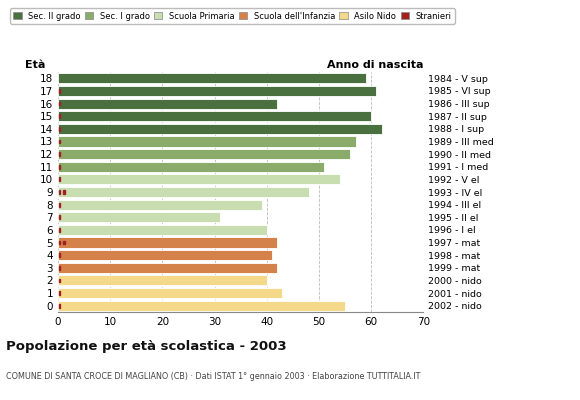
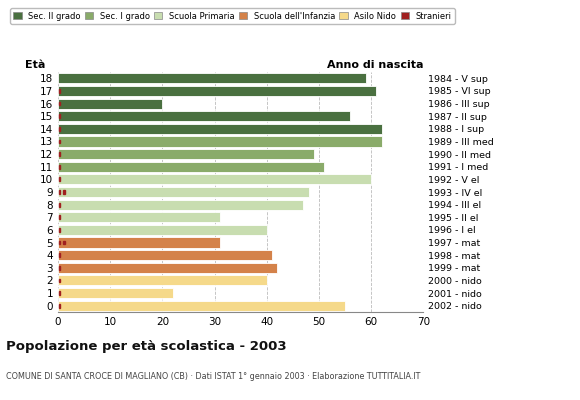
16: 42 -> 20
15: 60 -> 56
13: 57 -> 62
12: 56 -> 49
10: 54 -> 60
8: 39 -> 47
5: 42 -> 31
1: 43 -> 22
